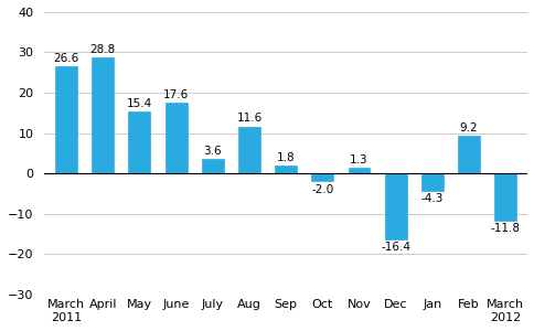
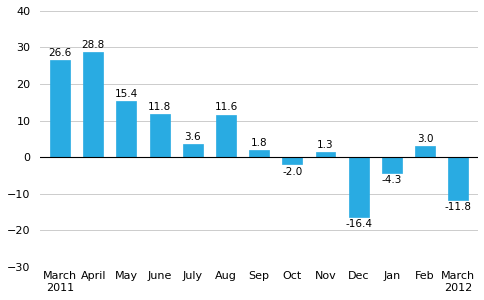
June: 17.6 -> 11.8
Feb: 9.2 -> 3.0
